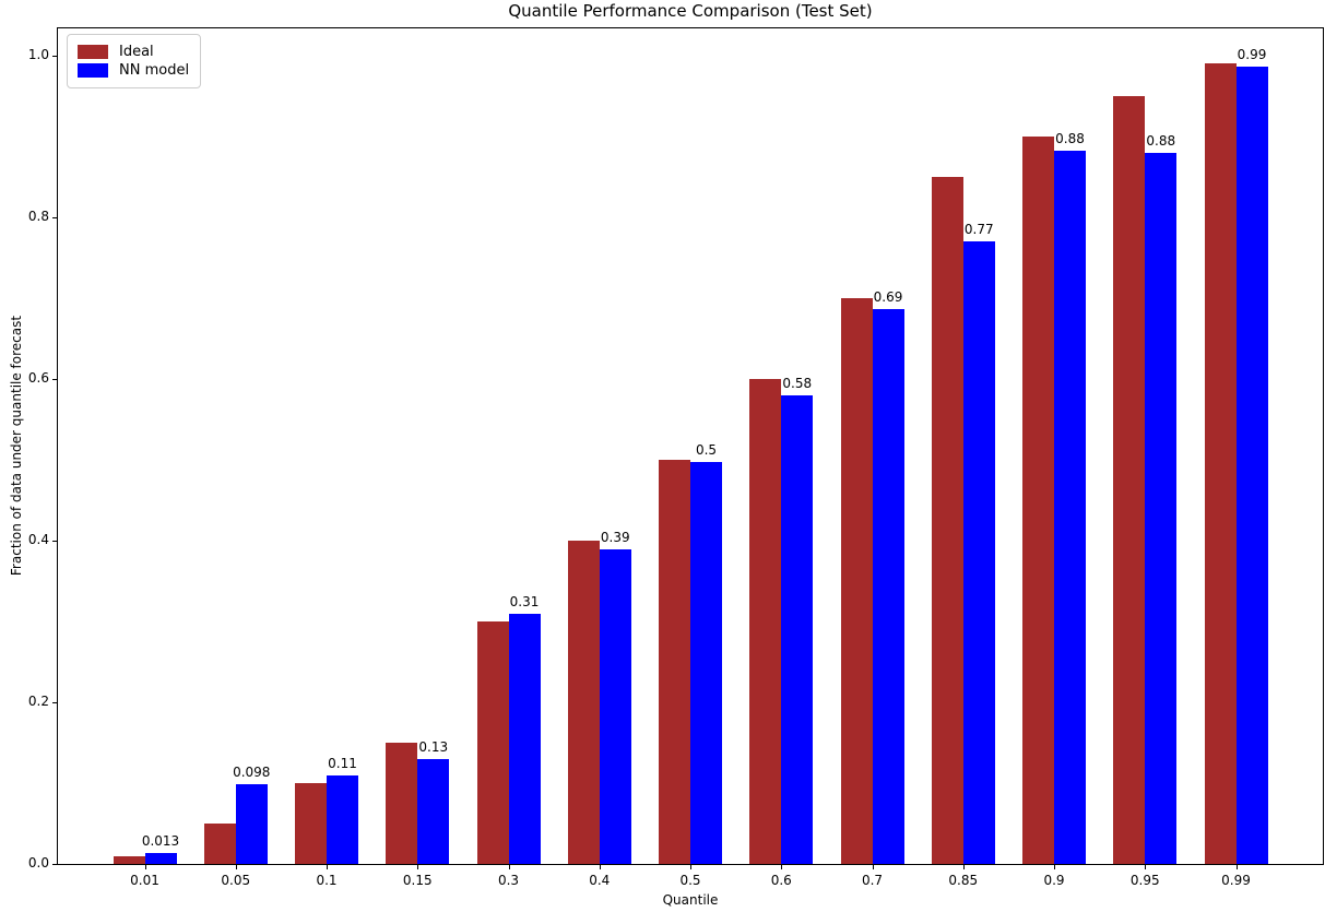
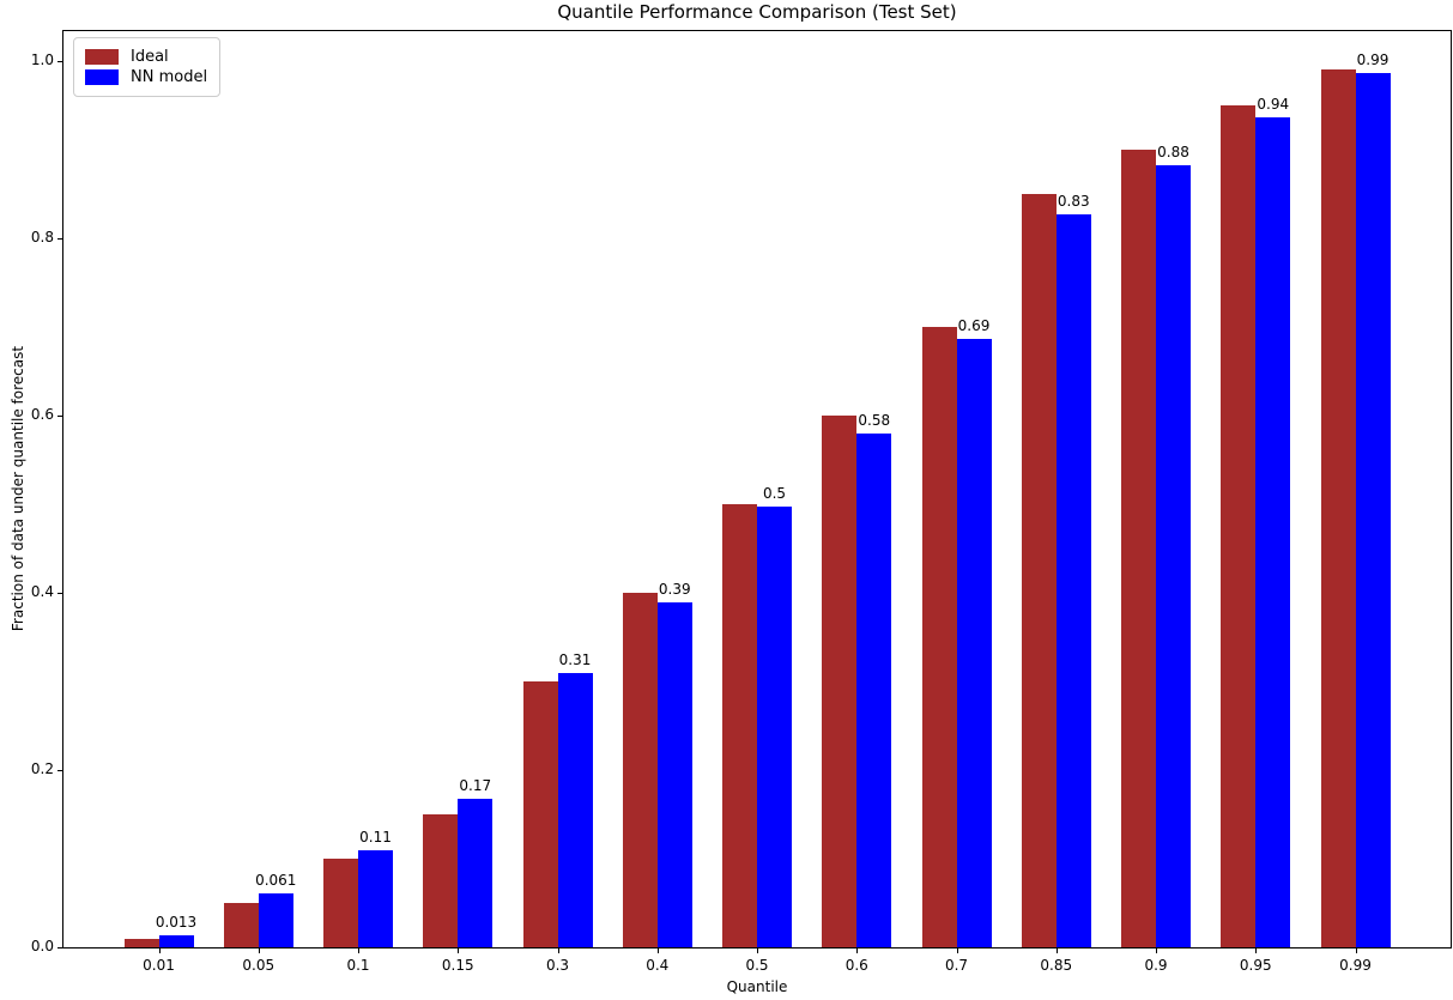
NN model/0.05: 0.098 -> 0.061
NN model/0.15: 0.13 -> 0.17
NN model/0.85: 0.77 -> 0.83
NN model/0.95: 0.88 -> 0.94
